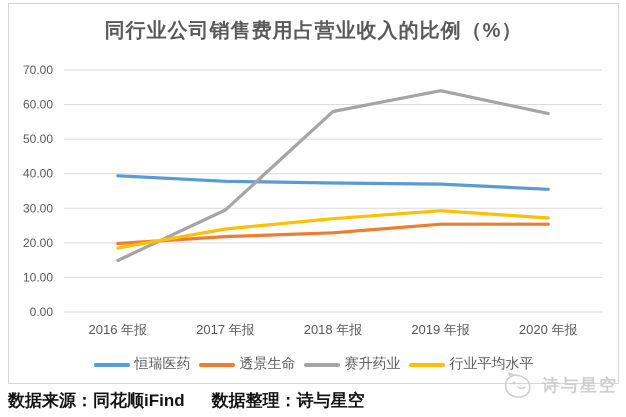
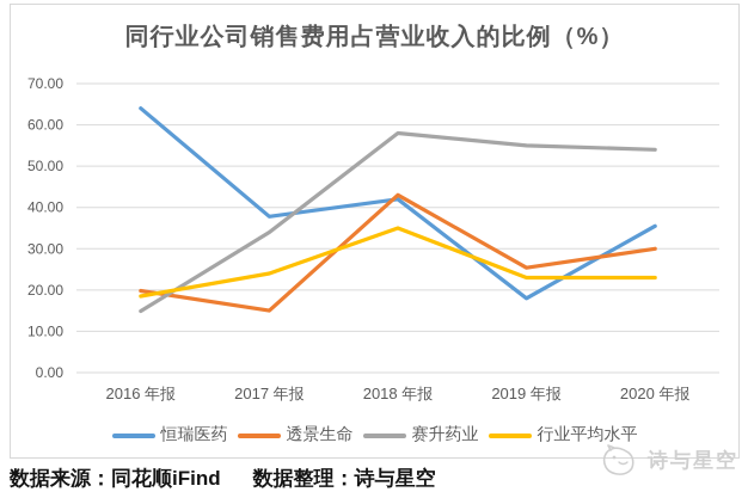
恒瑞医药/2016 年报: 39 -> 64
透景生命/2017 年报: 22 -> 15
赛升药业/2017 年报: 30 -> 34
恒瑞医药/2018 年报: 37 -> 42
透景生命/2018 年报: 23 -> 43
行业平均水平/2018 年报: 27 -> 35
恒瑞医药/2019 年报: 37 -> 18
赛升药业/2019 年报: 64 -> 55
行业平均水平/2019 年报: 29 -> 23
透景生命/2020 年报: 25 -> 30
赛升药业/2020 年报: 57 -> 54
行业平均水平/2020 年报: 27 -> 23
